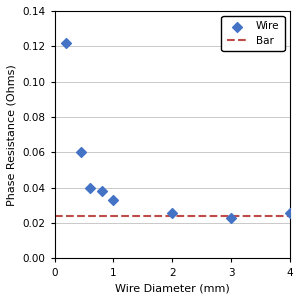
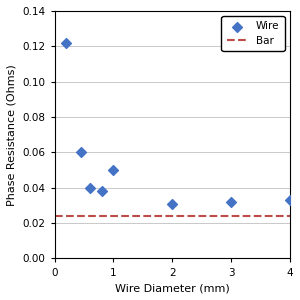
1: 0.033 -> 0.050
2: 0.026 -> 0.031
3: 0.023 -> 0.032
4: 0.026 -> 0.033
